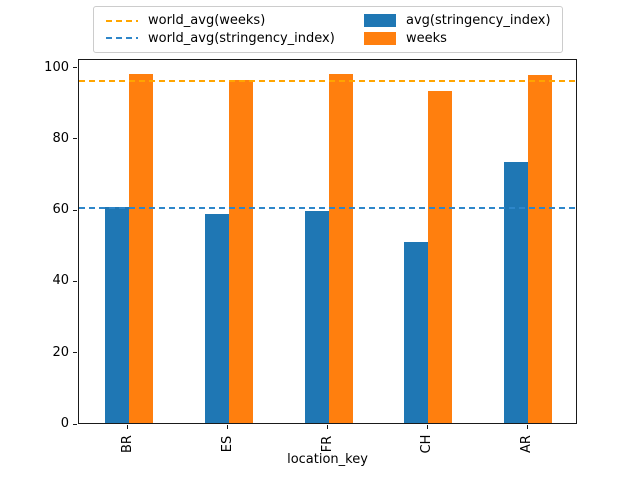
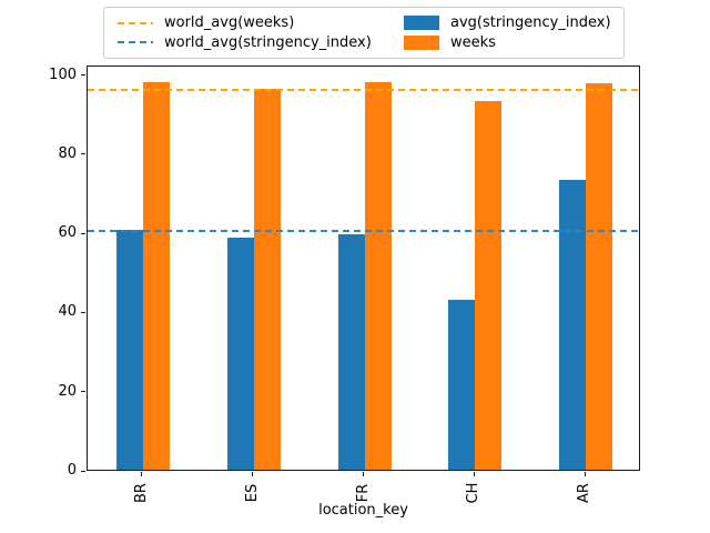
avg(stringency_index)/CH: 51 -> 43
